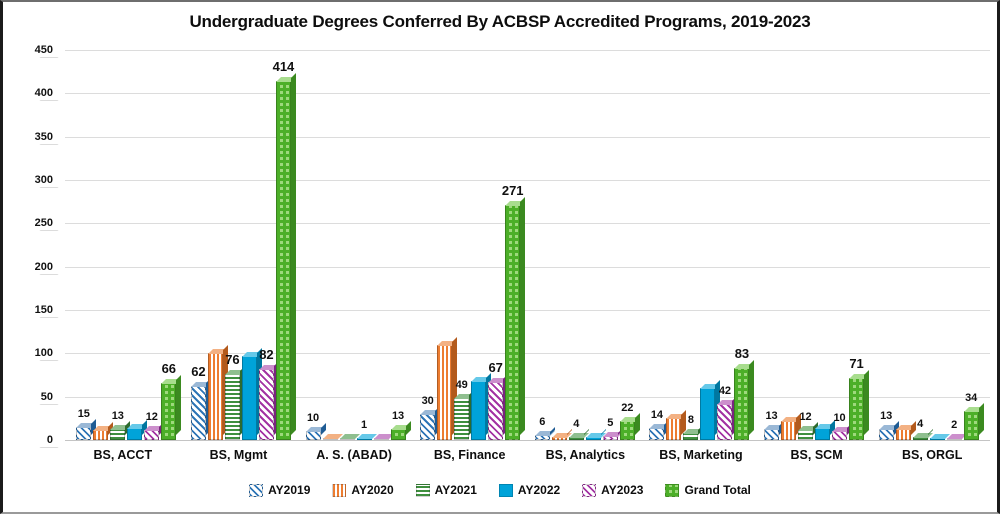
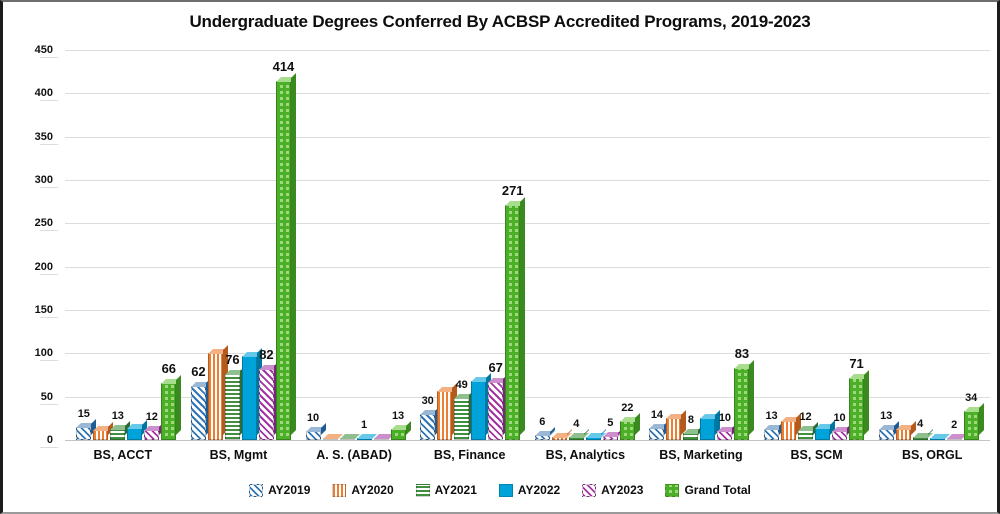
AY2020/BS, Finance: 110 -> 60
AY2022/BS, Marketing: 60 -> 20
AY2023/BS, Marketing: 42 -> 10
